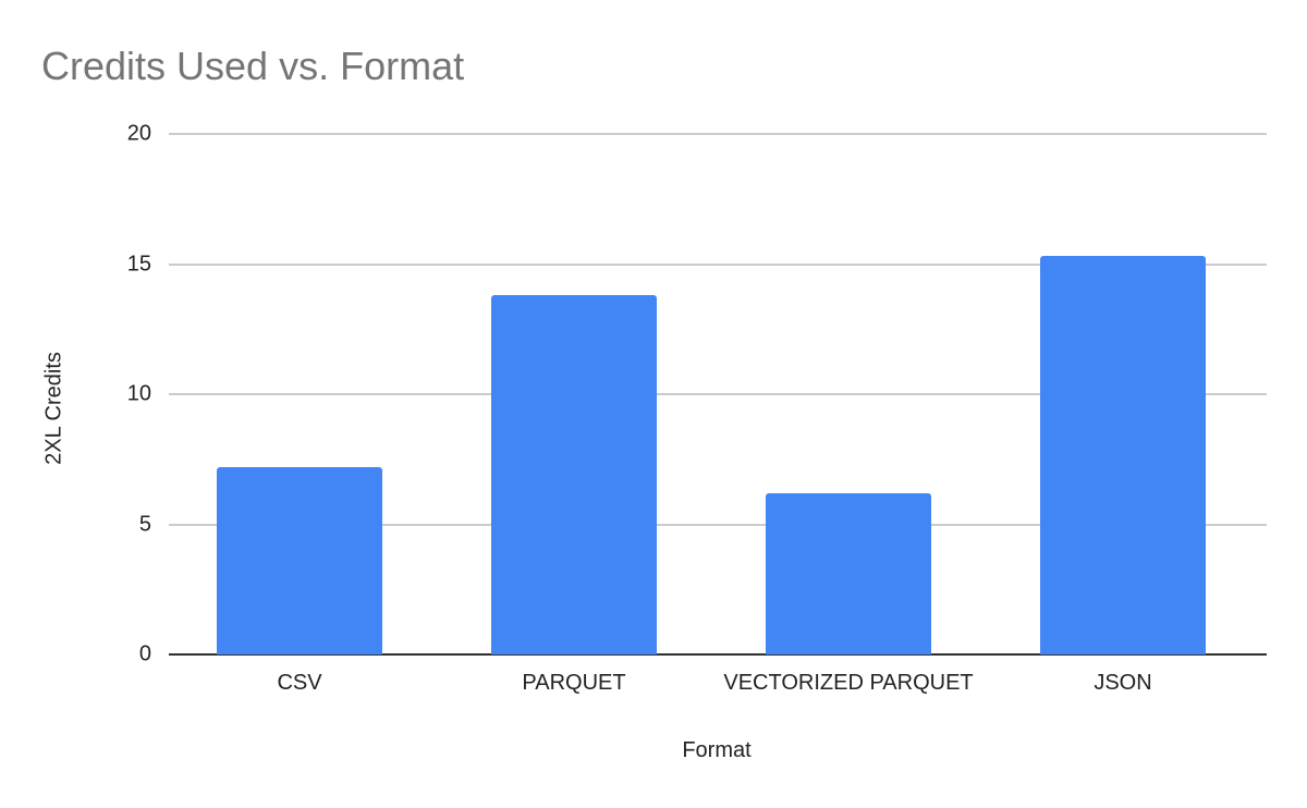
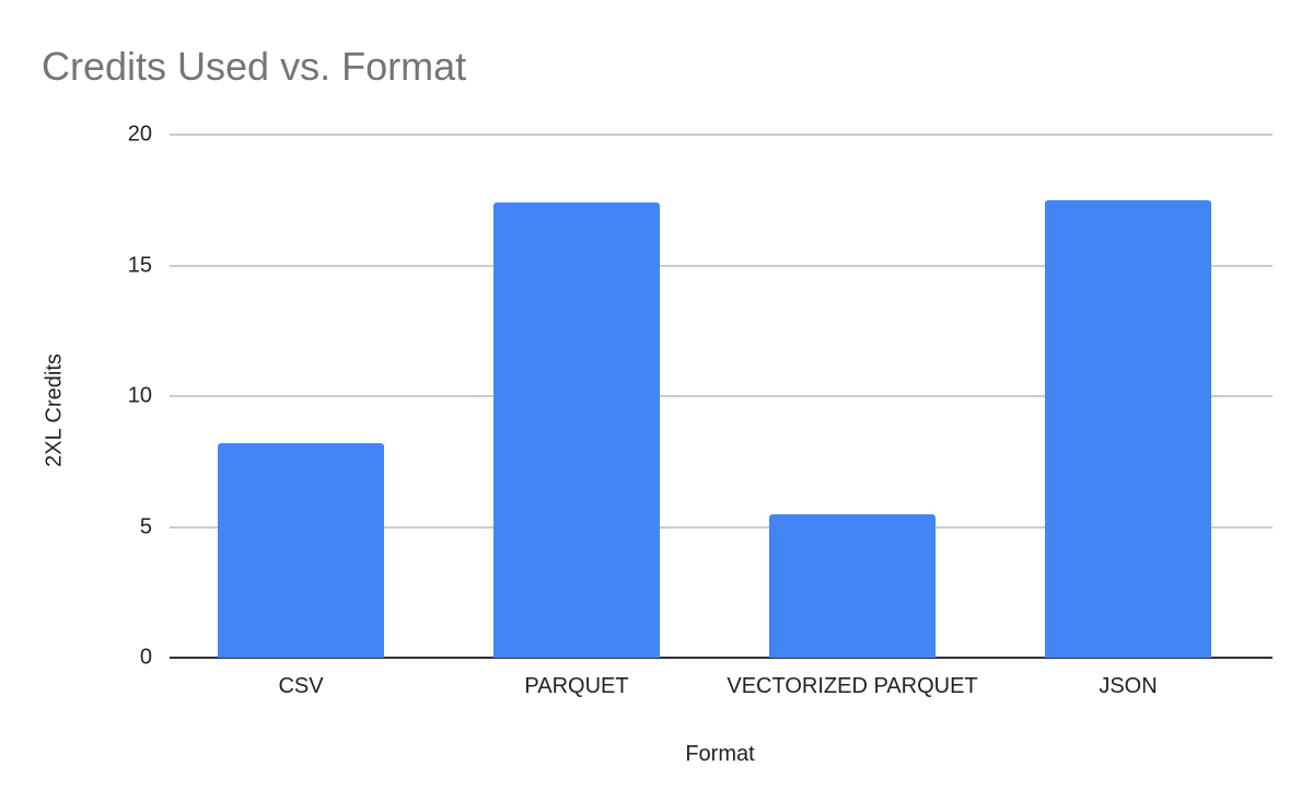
CSV: 7.2 -> 8.2
PARQUET: 13.8 -> 17.4
VECTORIZED PARQUET: 6.2 -> 5.5
JSON: 15.3 -> 17.5
